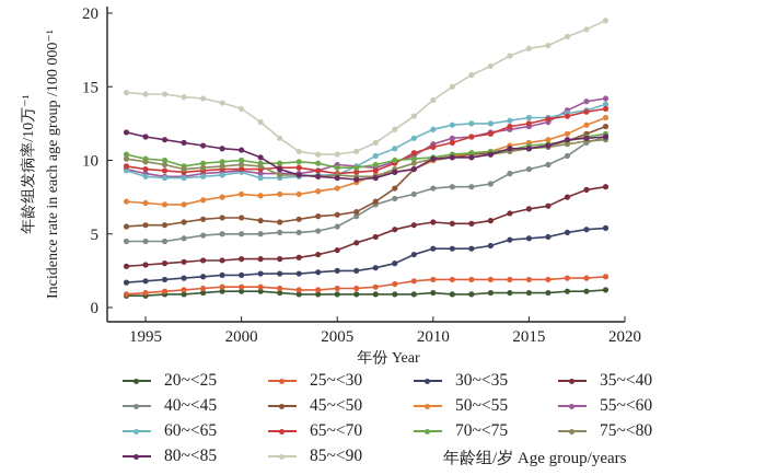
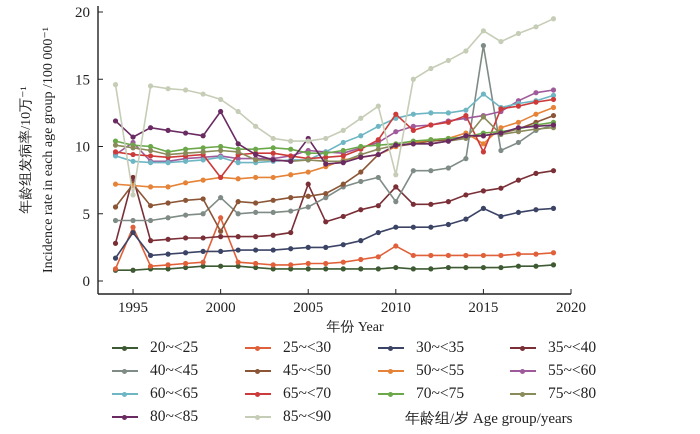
25~<30/1995: 1.0 -> 4.0
30~<35/1995: 1.8 -> 3.6
35~<40/1995: 2.9 -> 7.7
45~<50/1995: 5.6 -> 7.2
55~<60/1995: 9.1 -> 10.3
80~<85/1995: 11.6 -> 10.7
85~<90/1995: 14.5 -> 6.4
25~<30/2000: 1.4 -> 4.7
40~<45/2000: 5.0 -> 6.2
45~<50/2000: 6.1 -> 3.7
65~<70/2000: 9.4 -> 7.7
80~<85/2000: 10.7 -> 12.6
35~<40/2005: 3.9 -> 7.2
80~<85/2005: 8.8 -> 10.6
25~<30/2010: 1.9 -> 2.6
35~<40/2010: 5.8 -> 7.0
40~<45/2010: 8.1 -> 5.9
65~<70/2010: 10.9 -> 12.4
85~<90/2010: 14.1 -> 7.9
30~<35/2015: 4.7 -> 5.4
40~<45/2015: 9.4 -> 17.5
50~<55/2015: 11.2 -> 10.2
60~<65/2015: 12.9 -> 13.9
65~<70/2015: 12.5 -> 9.6
75~<80/2015: 10.8 -> 12.2
85~<90/2015: 17.6 -> 18.6
